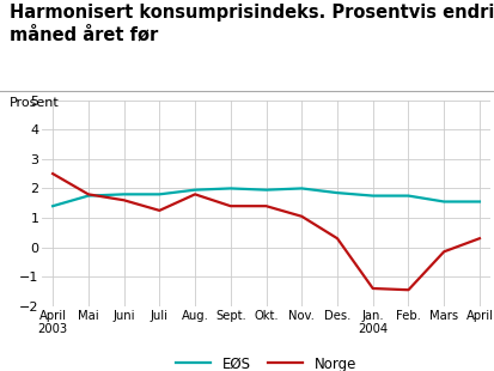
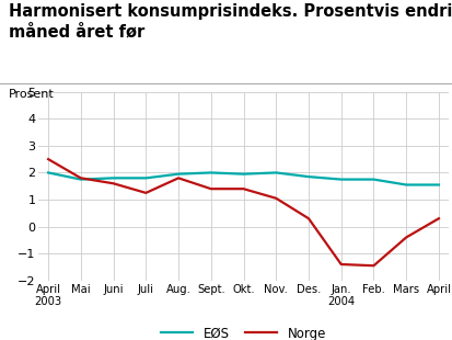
EØS/April 2003: 1.40 -> 2.00
Norge/Mars: -0.15 -> -0.40
